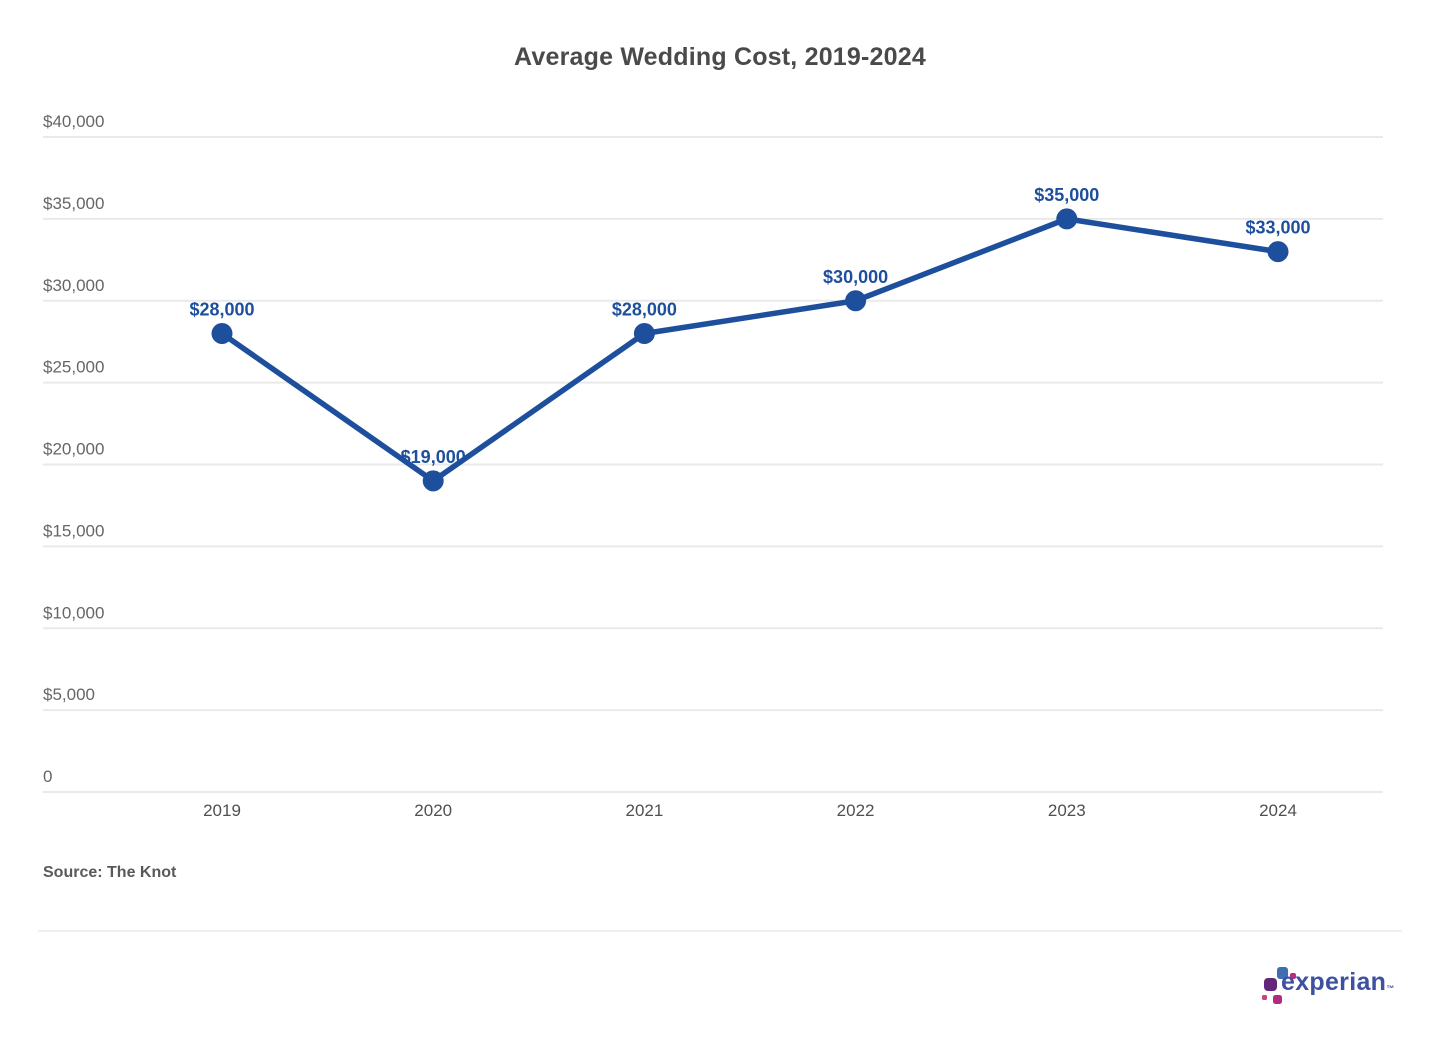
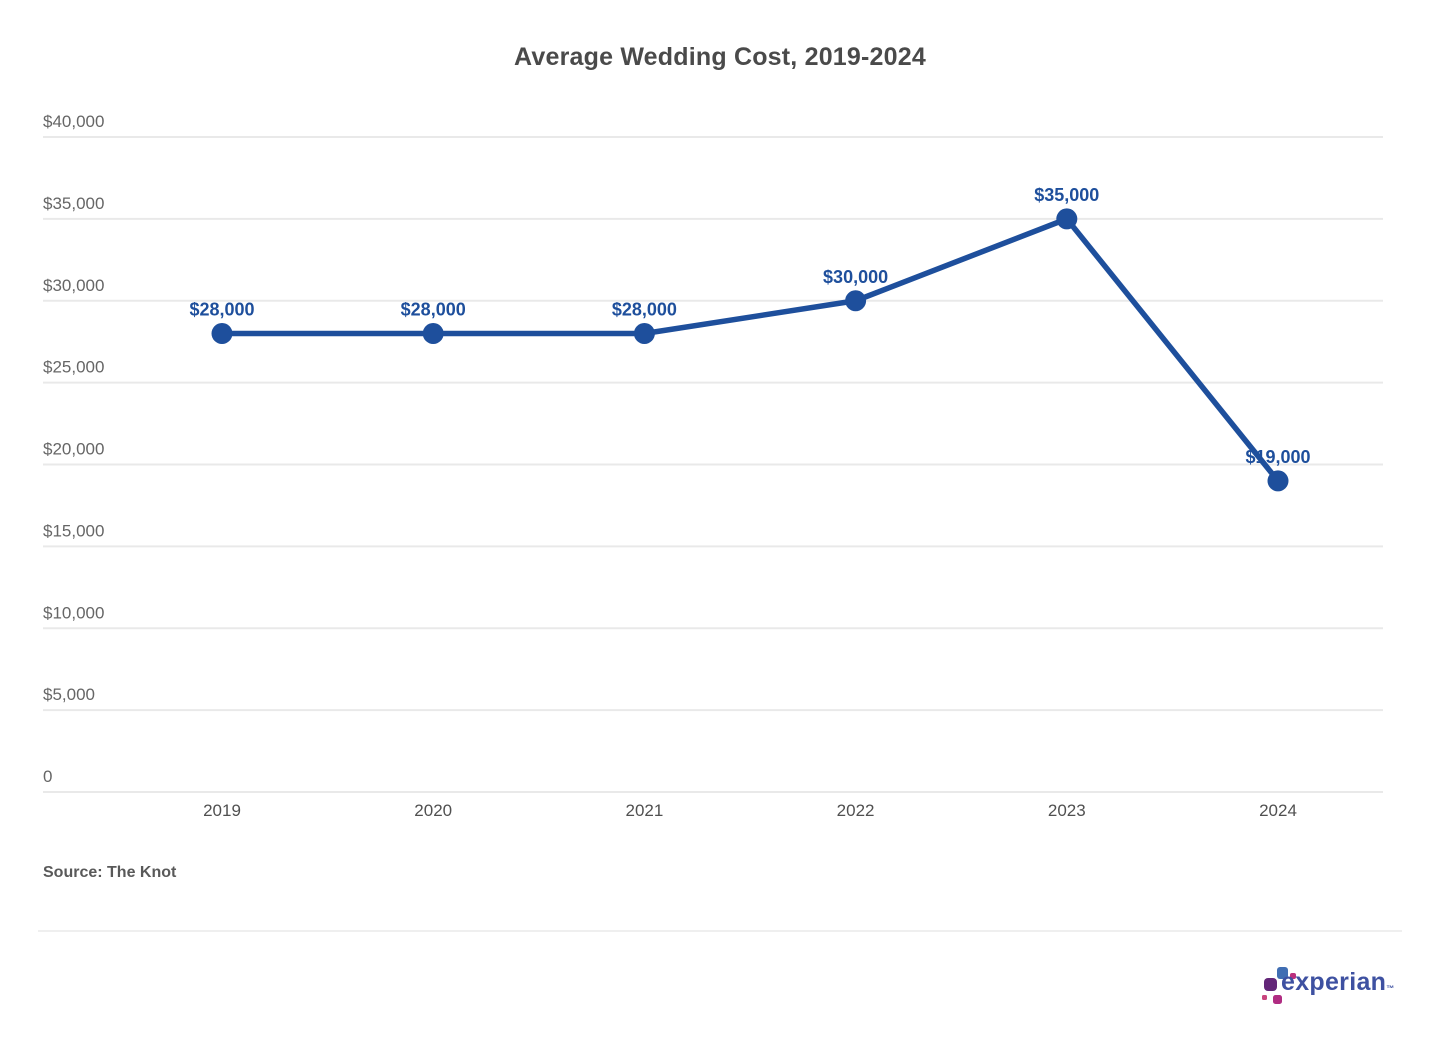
2020: $19,000 -> $28,000
2024: $33,000 -> $19,000
